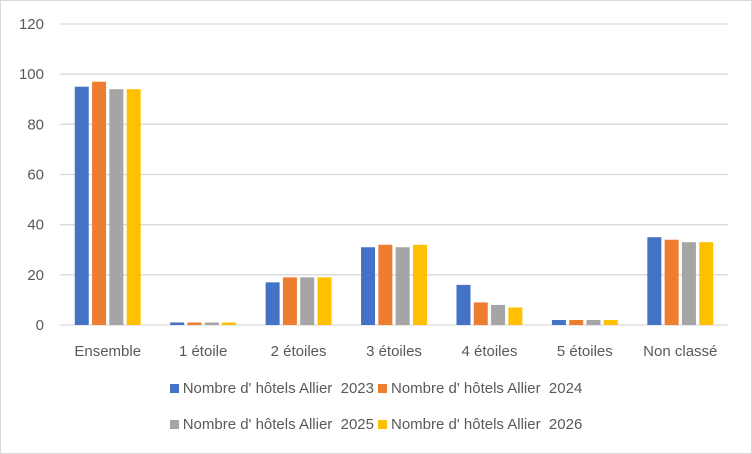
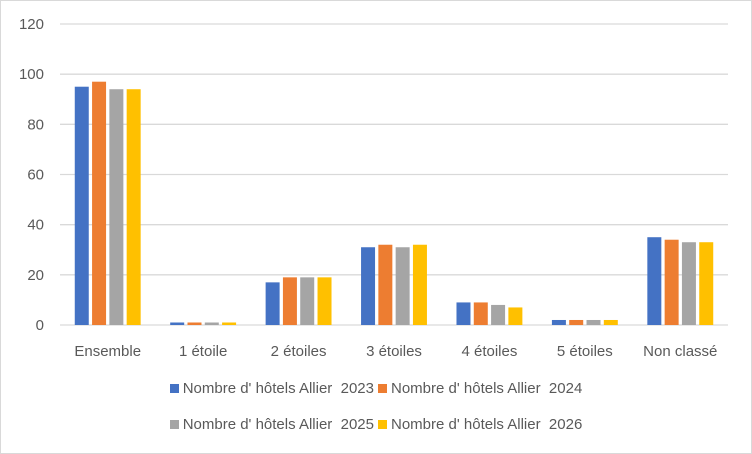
Nombre d' hôtels Allier 2023/4 étoiles: 16 -> 9
